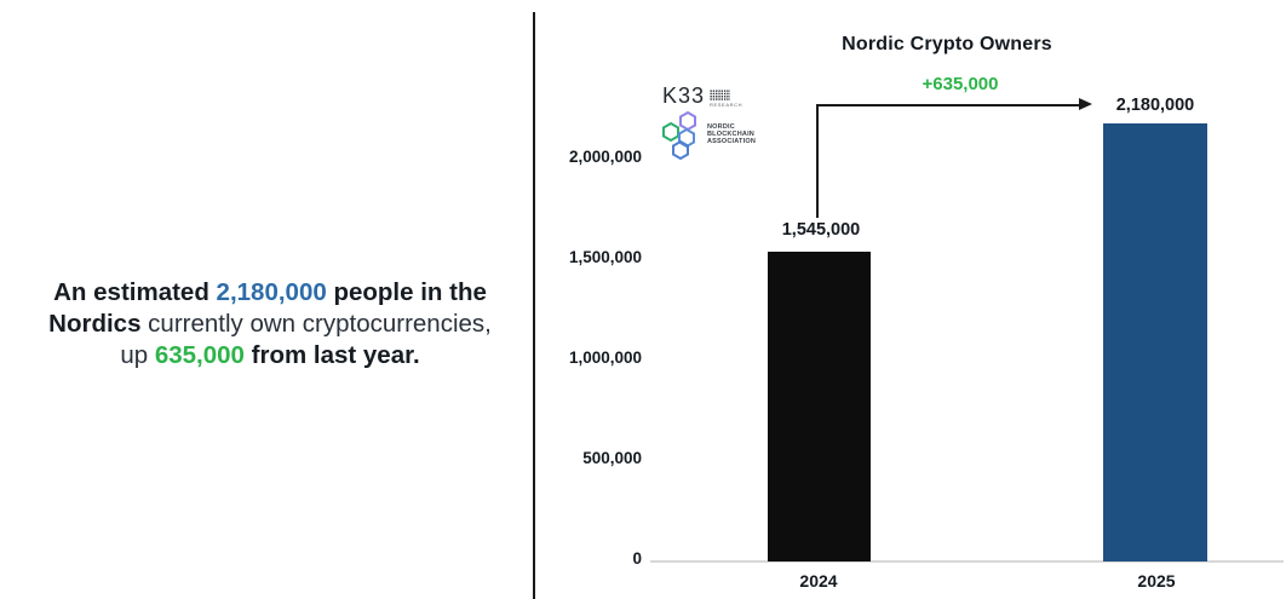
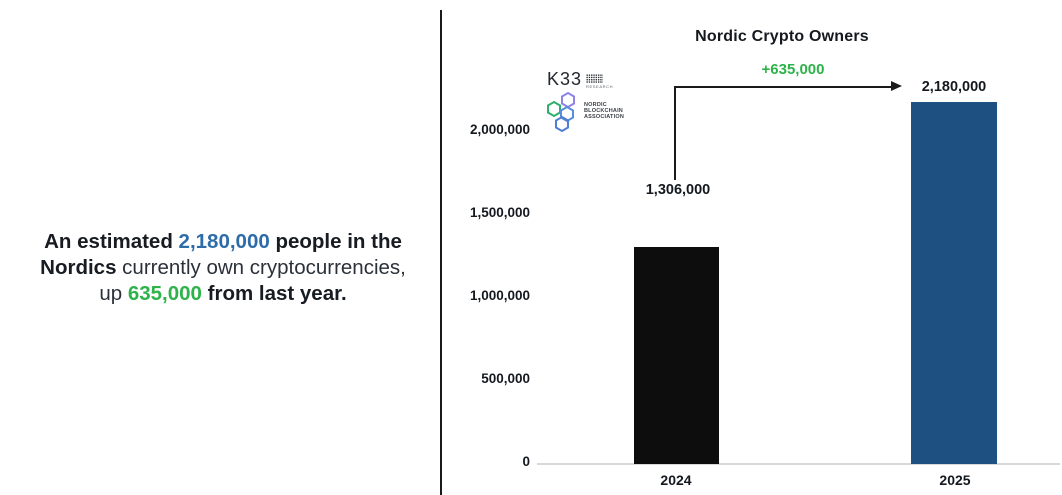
2024: 1,545,000 -> 1,306,000
